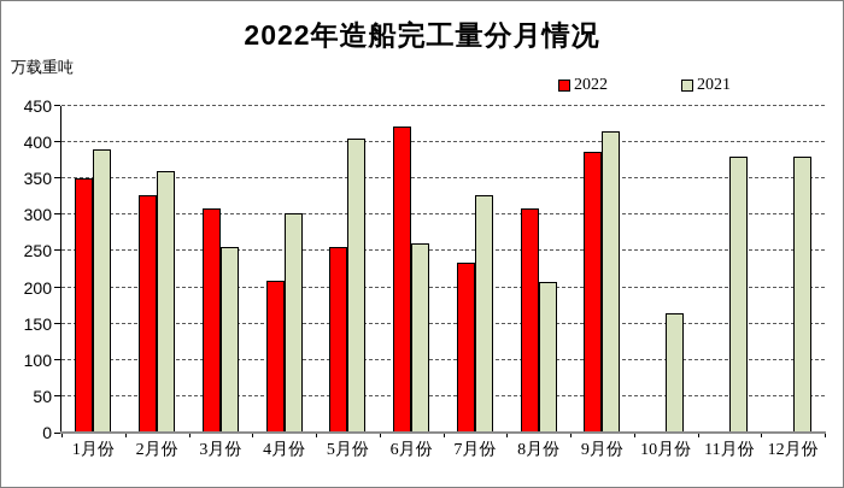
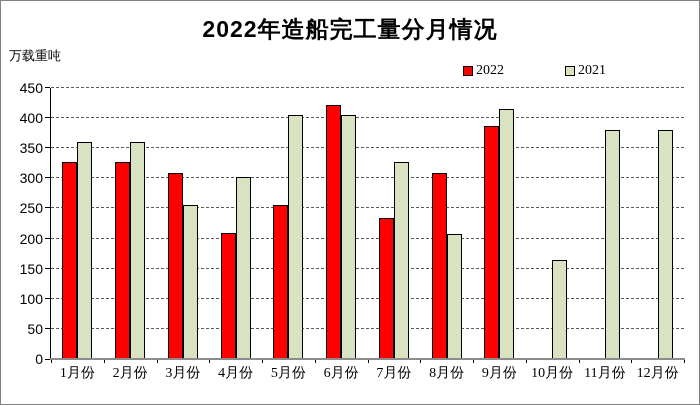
2022/1月份: 350 -> 330
2021/1月份: 390 -> 360
2021/6月份: 260 -> 400
